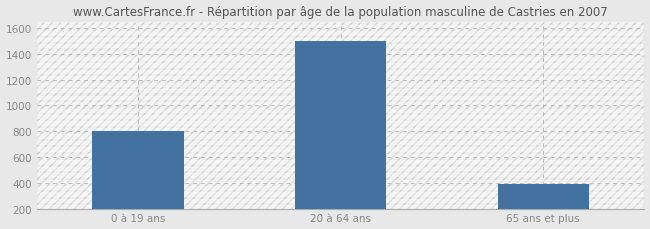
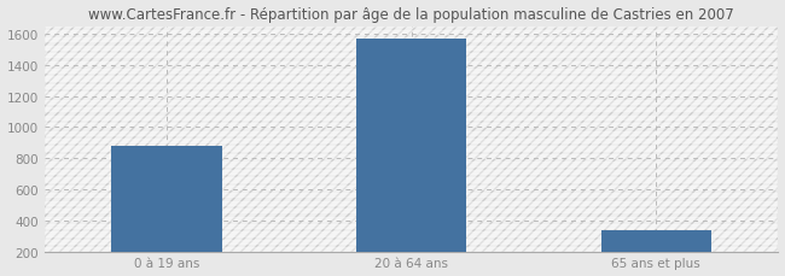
0 à 19 ans: 800 -> 880
20 à 64 ans: 1500 -> 1570
65 ans et plus: 390 -> 340
